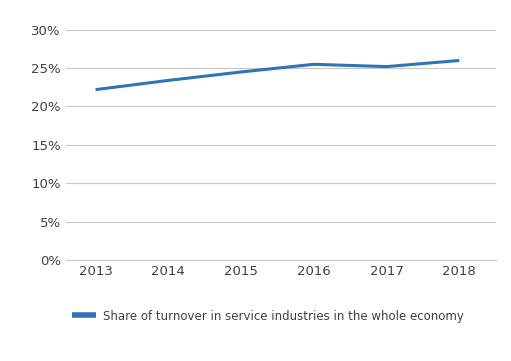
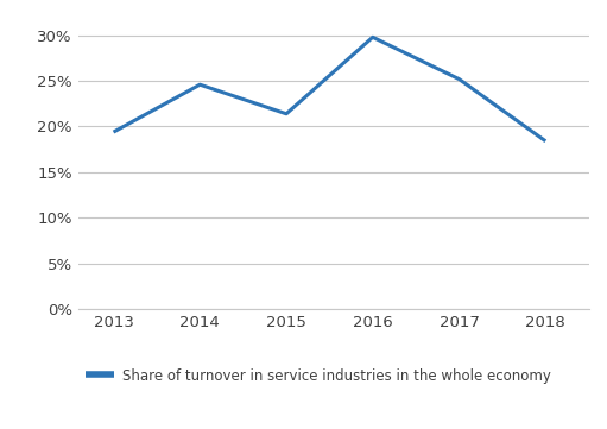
2013: 22.2% -> 19.4%
2014: 23.4% -> 24.6%
2015: 24.5% -> 21.4%
2016: 25.5% -> 29.8%
2018: 26.0% -> 18.4%
